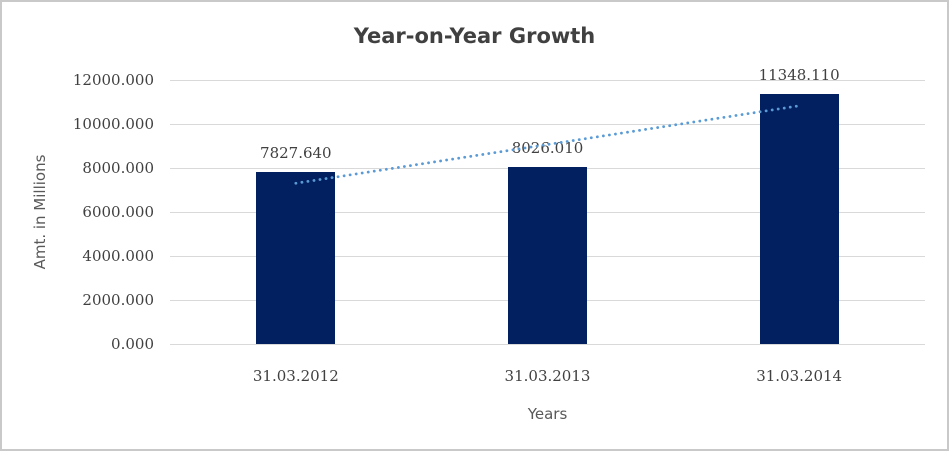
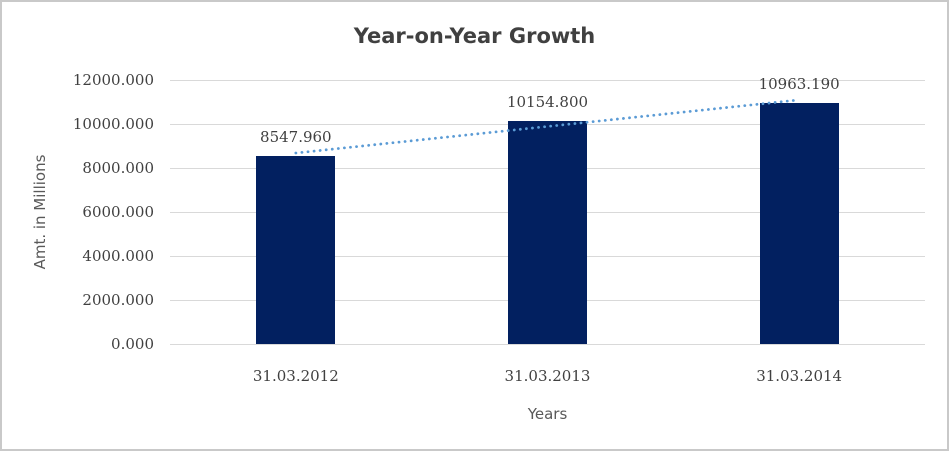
31.03.2012: 7827.640 -> 8547.960
31.03.2013: 8026.010 -> 10154.800
31.03.2014: 11348.110 -> 10963.190
